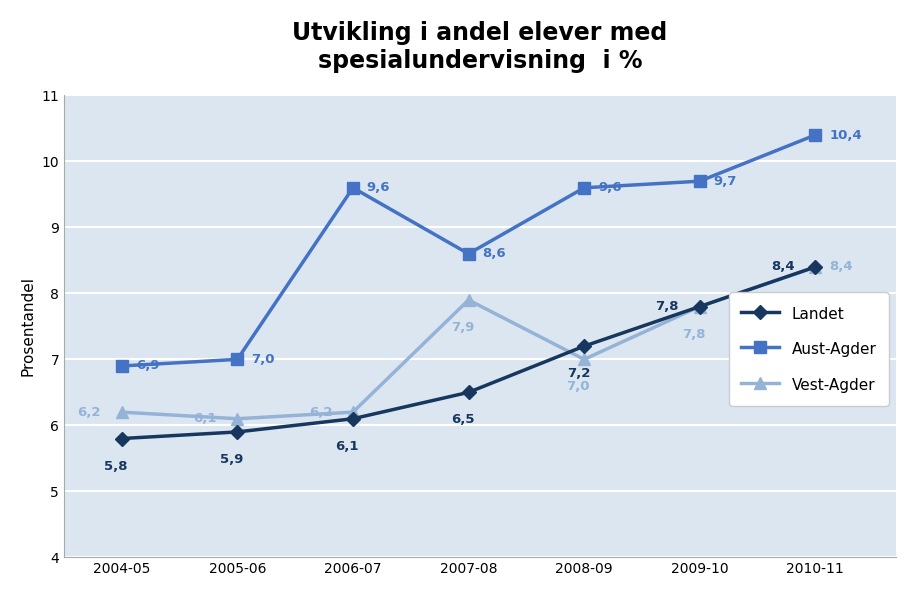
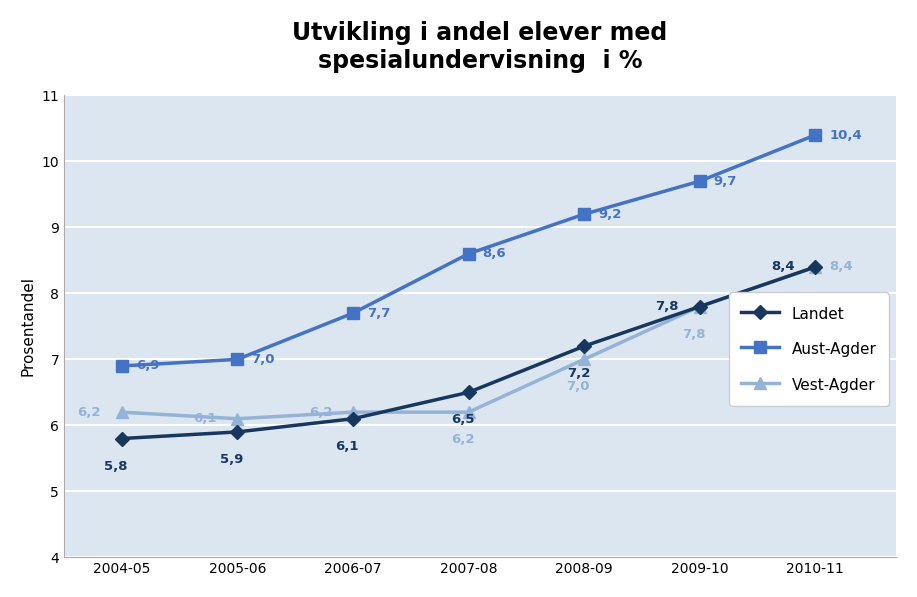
Aust-Agder/2006-07: 9,6 -> 7,7
Vest-Agder/2007-08: 7,9 -> 6,2
Aust-Agder/2008-09: 9,6 -> 9,2
